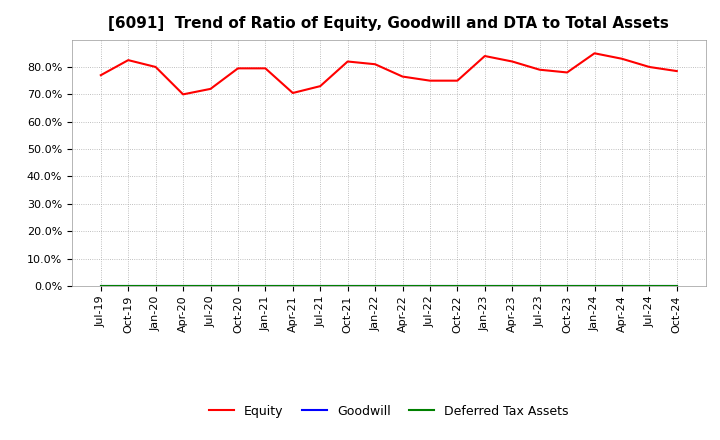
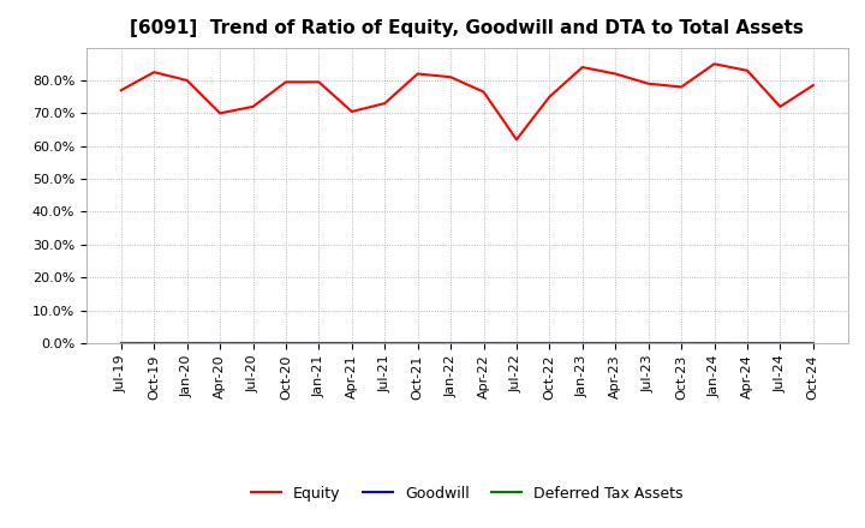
Equity/Jul-22: 75.0% -> 62.0%
Equity/Jul-24: 80.0% -> 72.0%
